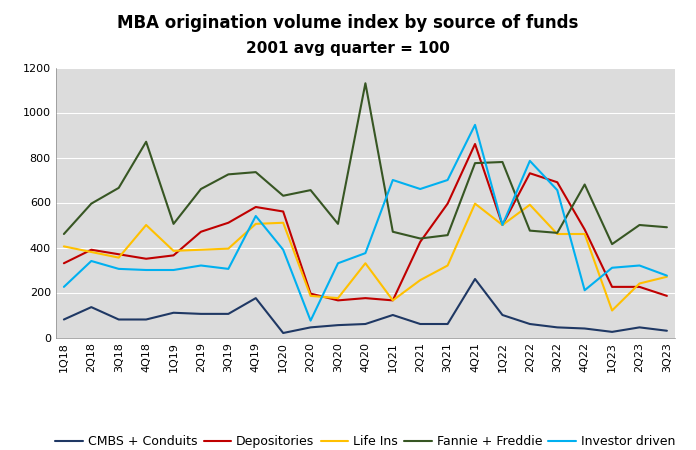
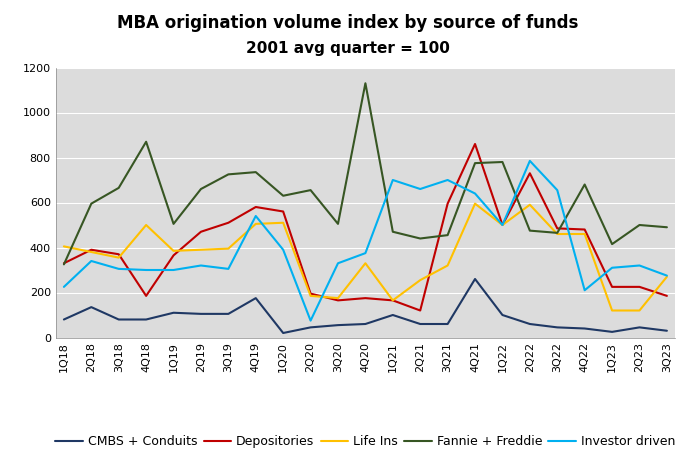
Fannie + Freddie/1Q18: 460 -> 325
Depositories/4Q18: 350 -> 185
Depositories/2Q21: 425 -> 120
Investor driven/4Q21: 945 -> 640
Depositories/3Q22: 690 -> 485
Life Ins/2Q23: 240 -> 120
